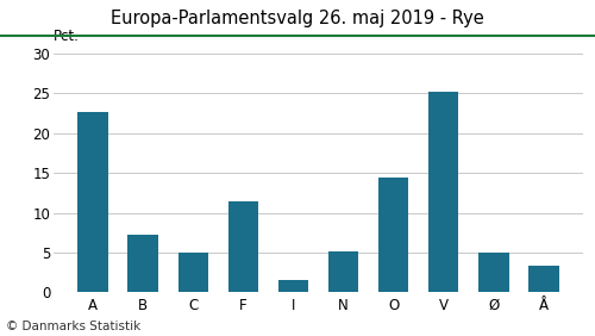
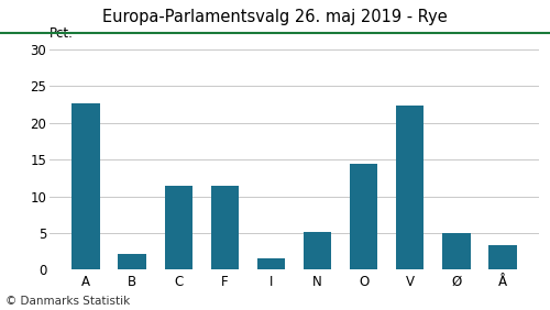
B: 7.3 -> 2.2
C: 5.0 -> 11.4
V: 25.2 -> 22.4
